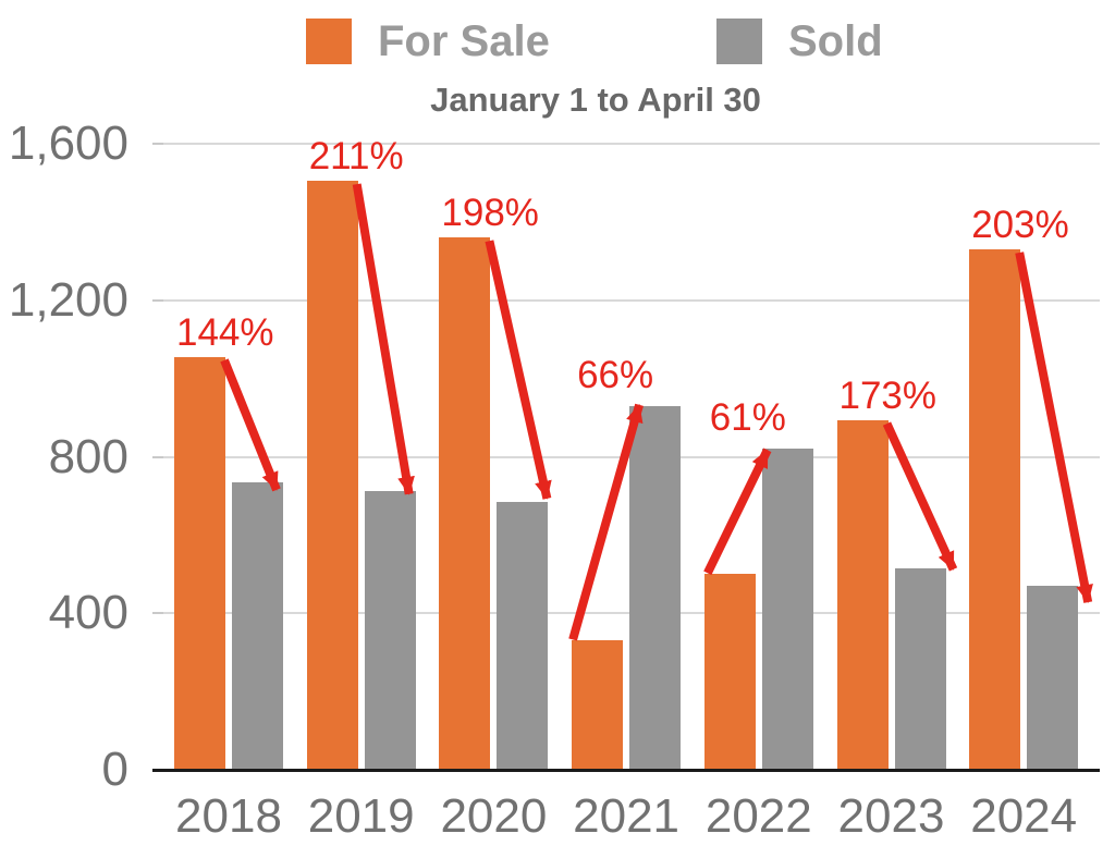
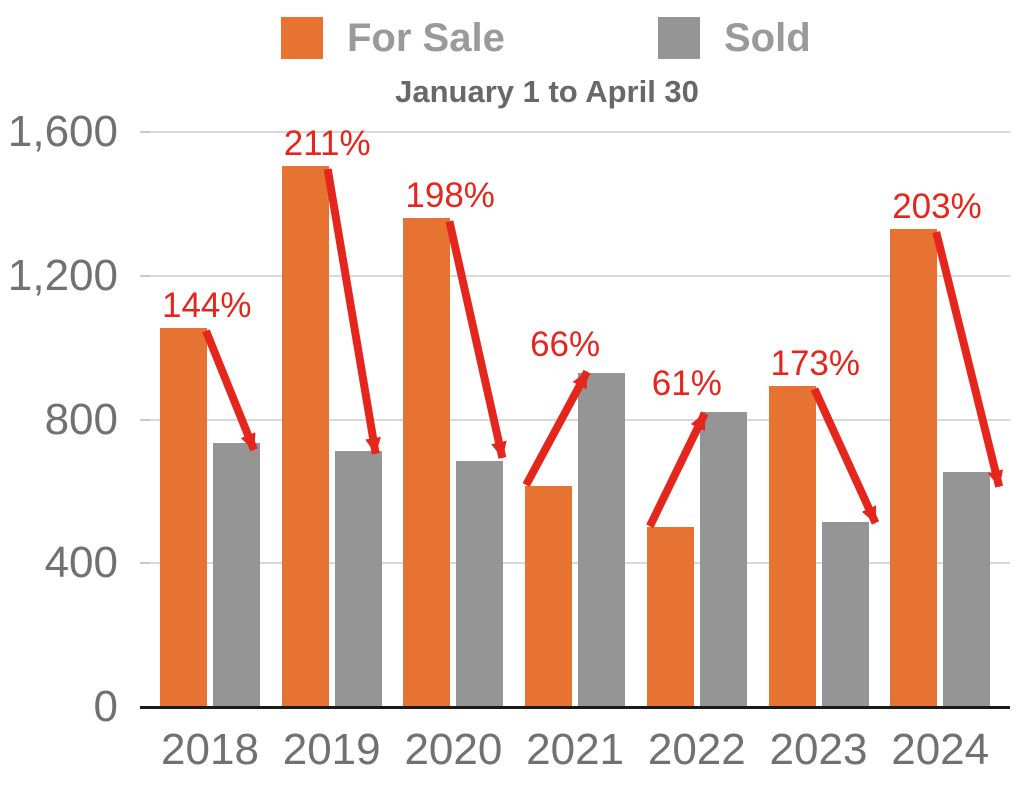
For Sale/2021: 330 -> 620
Sold/2024: 470 -> 660
